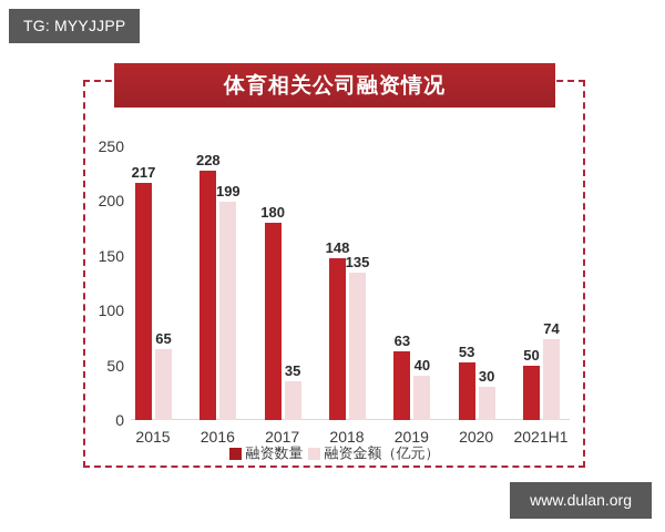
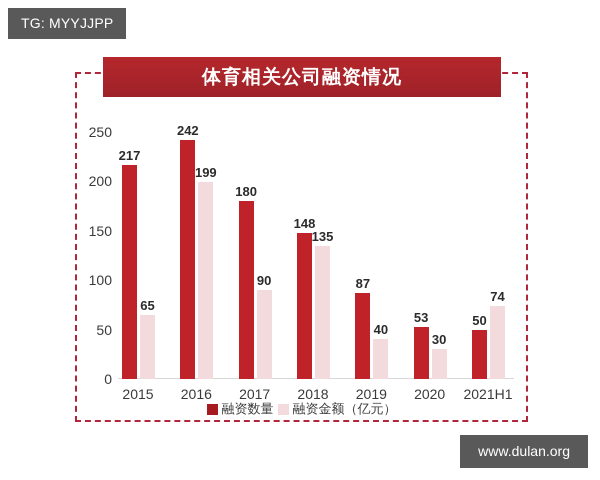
融资数量/2016: 228 -> 242
融资金额（亿元）/2017: 35 -> 90
融资数量/2019: 63 -> 87
